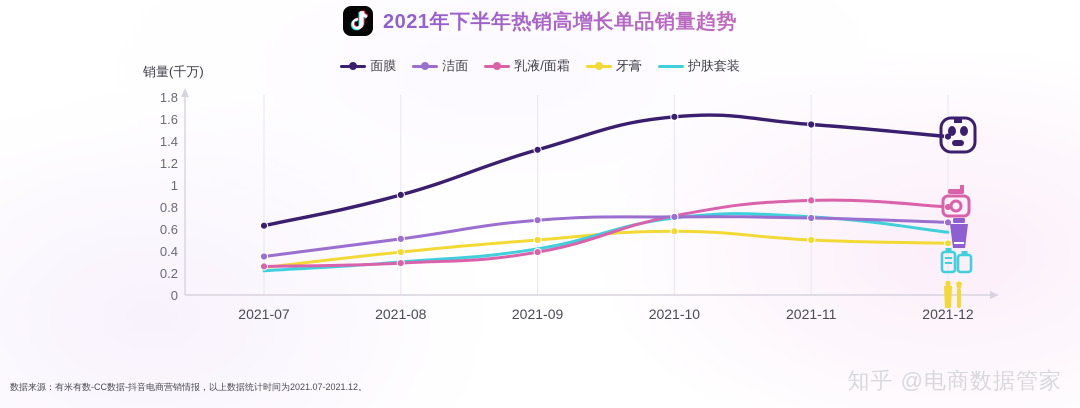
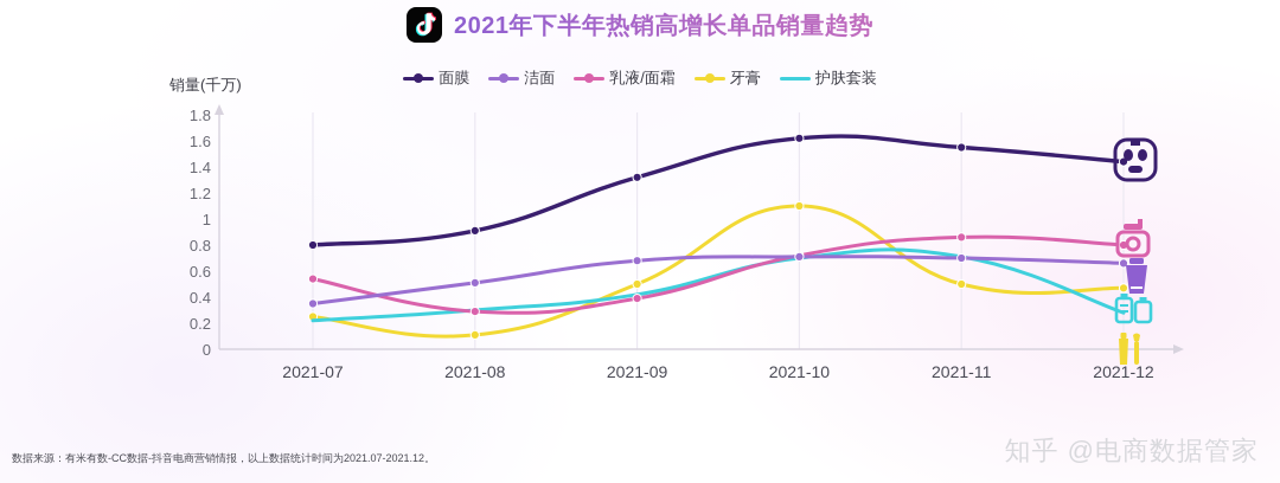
面膜/2021-07: 0.63 -> 0.80
乳液/面霜/2021-07: 0.26 -> 0.54
牙膏/2021-08: 0.39 -> 0.11
牙膏/2021-10: 0.58 -> 1.10
护肤套装/2021-12: 0.57 -> 0.28
